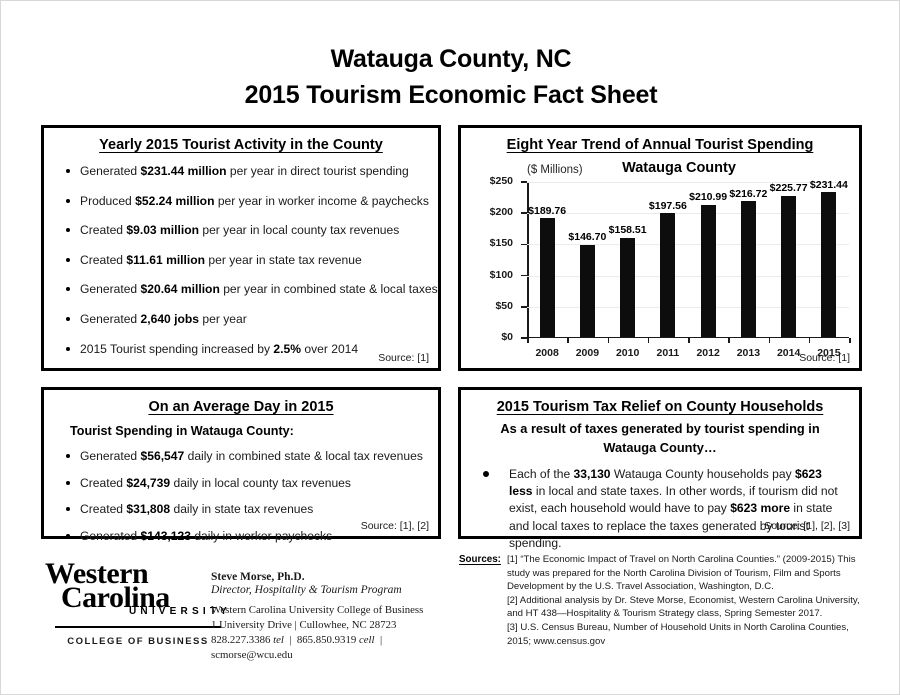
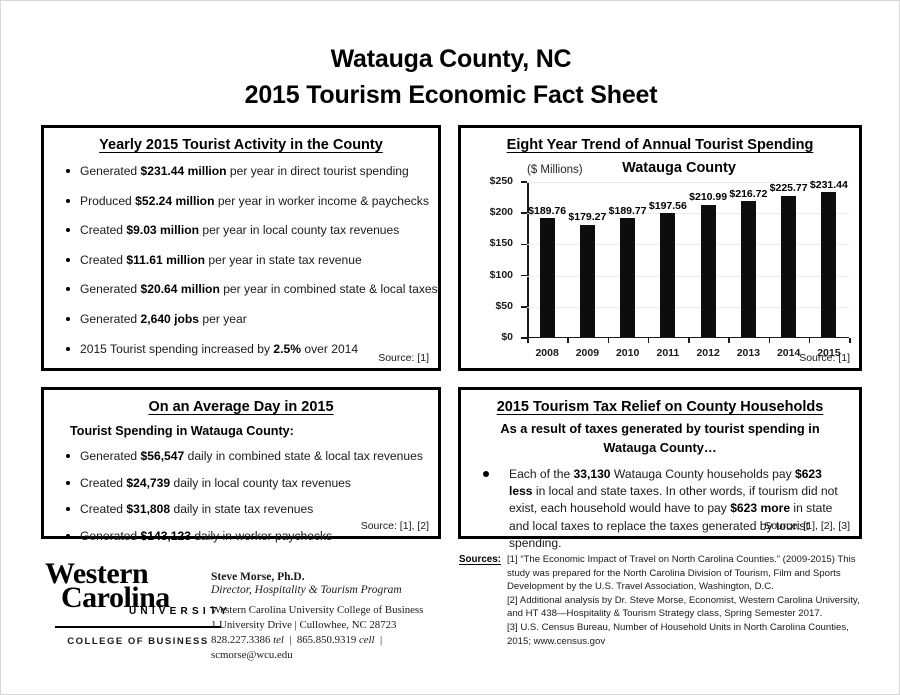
2009: $146.70 -> $179.27
2010: $158.51 -> $189.77
